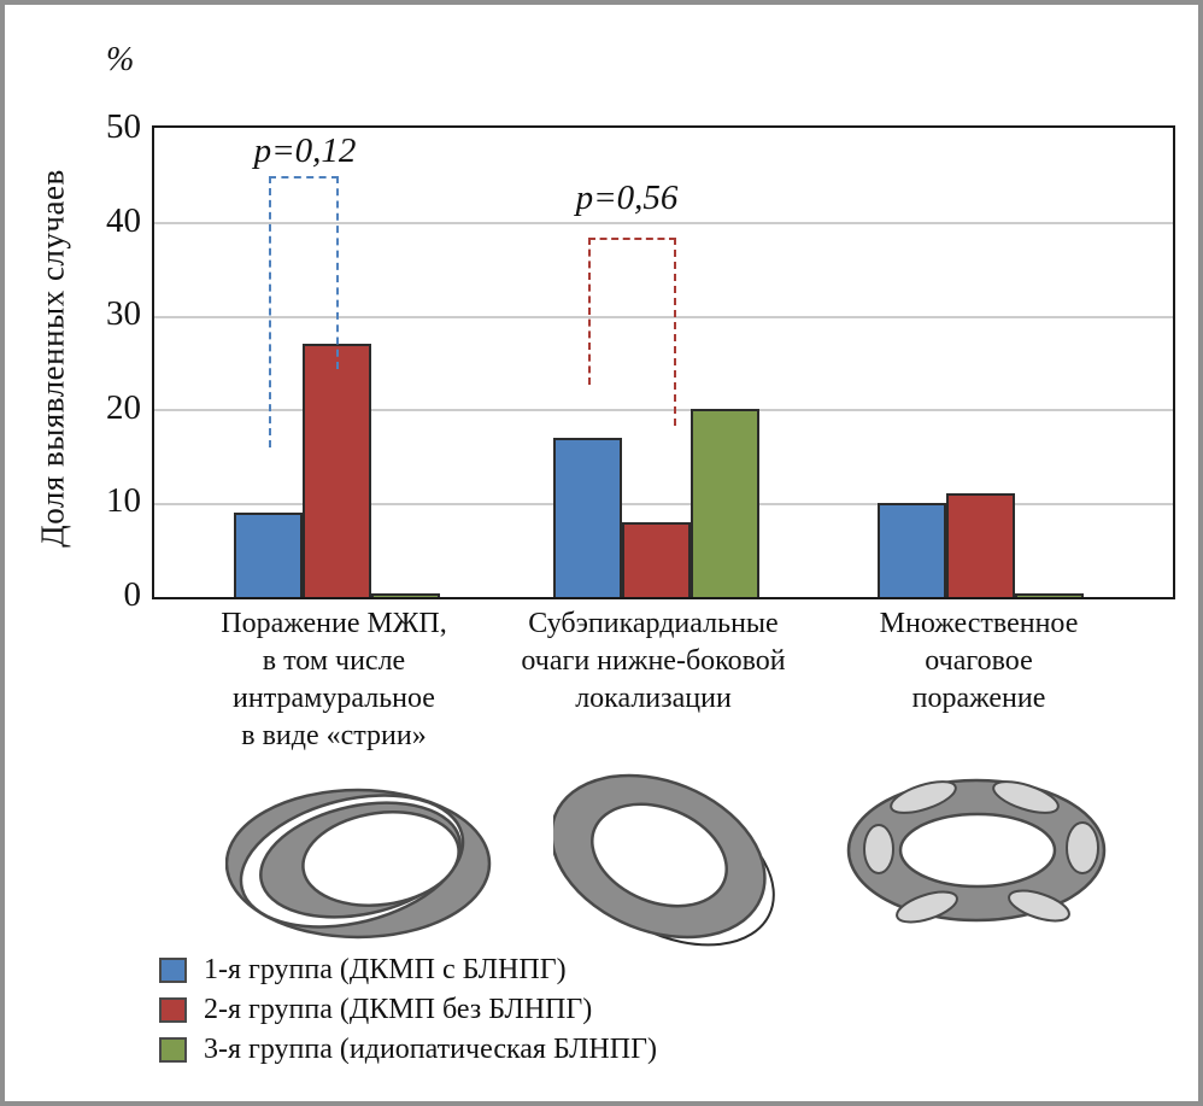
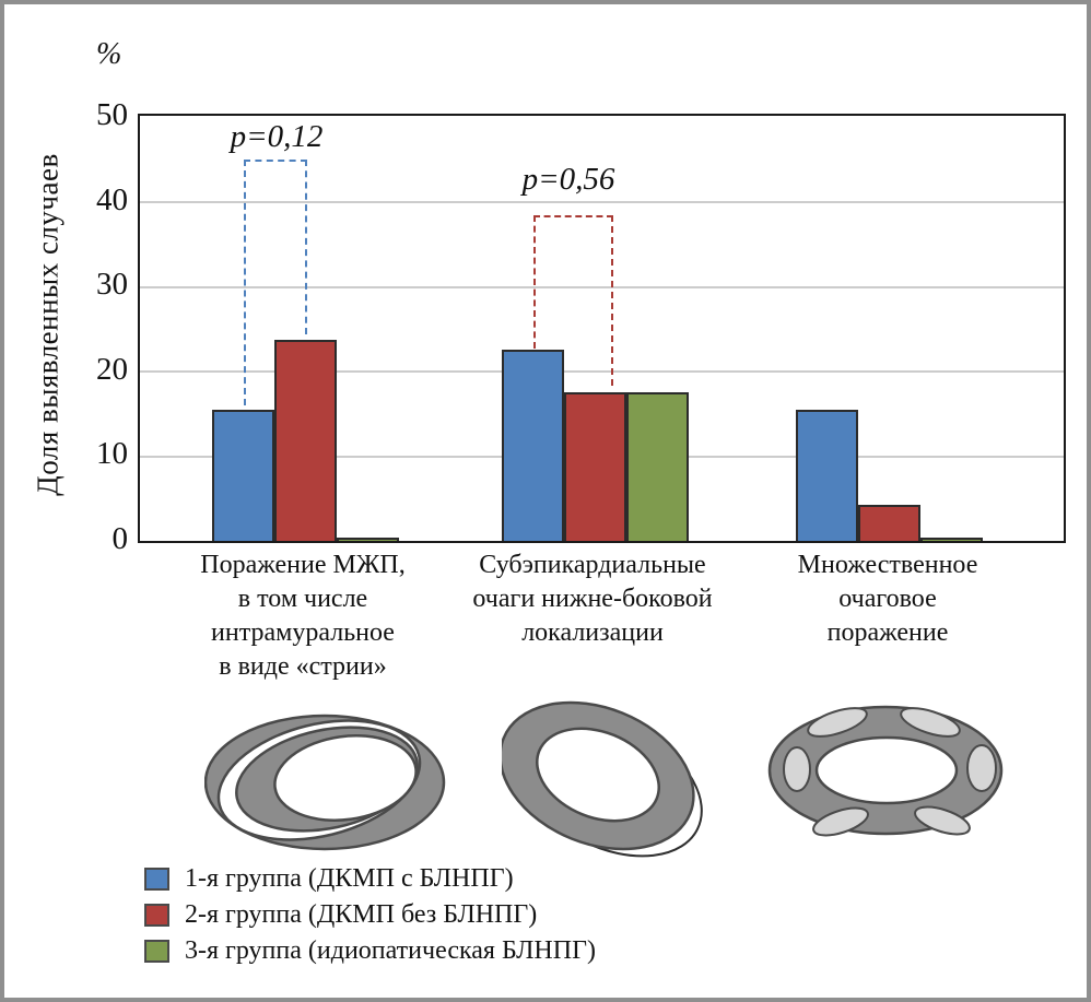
1-я группа (ДКМП с БЛНПГ)/Поражение МЖП, в том числе интрамуральное в виде «стрии»: 9 -> 15
2-я группа (ДКМП без БЛНПГ)/Поражение МЖП, в том числе интрамуральное в виде «стрии»: 27 -> 24
1-я группа (ДКМП с БЛНПГ)/Субэпикардиальные очаги нижне-боковой локализации: 17 -> 22
2-я группа (ДКМП без БЛНПГ)/Субэпикардиальные очаги нижне-боковой локализации: 8 -> 18
3-я группа (идиопатическая БЛНПГ)/Субэпикардиальные очаги нижне-боковой локализации: 20 -> 18
1-я группа (ДКМП с БЛНПГ)/Множественное очаговое поражение: 10 -> 15
2-я группа (ДКМП без БЛНПГ)/Множественное очаговое поражение: 11 -> 4
